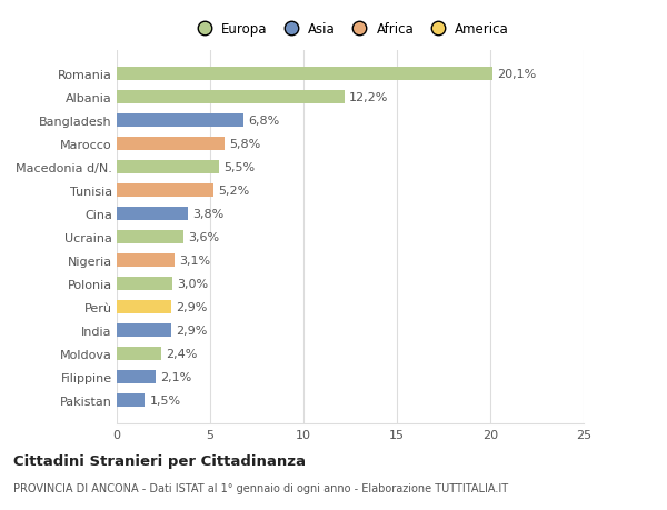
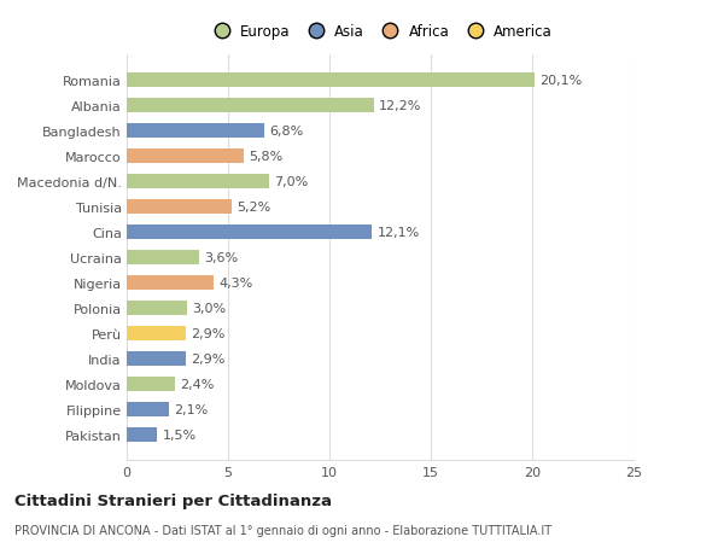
Macedonia d/N.: 5,5% -> 7,0%
Cina: 3,8% -> 12,1%
Nigeria: 3,1% -> 4,3%
